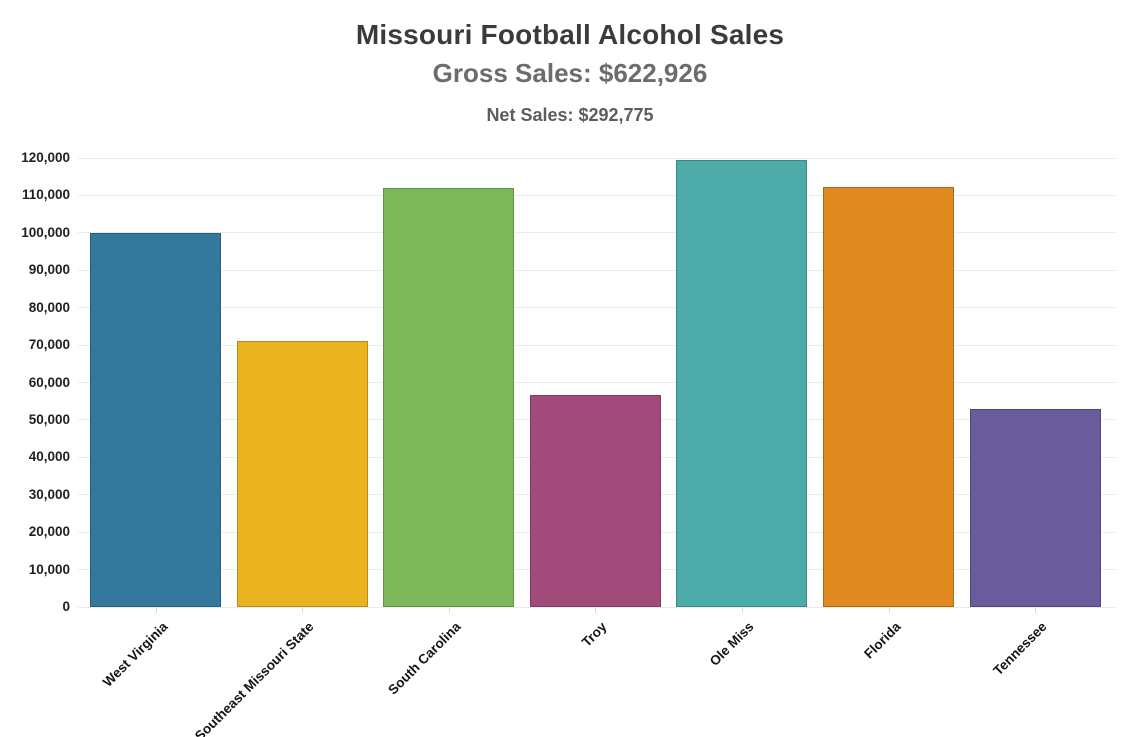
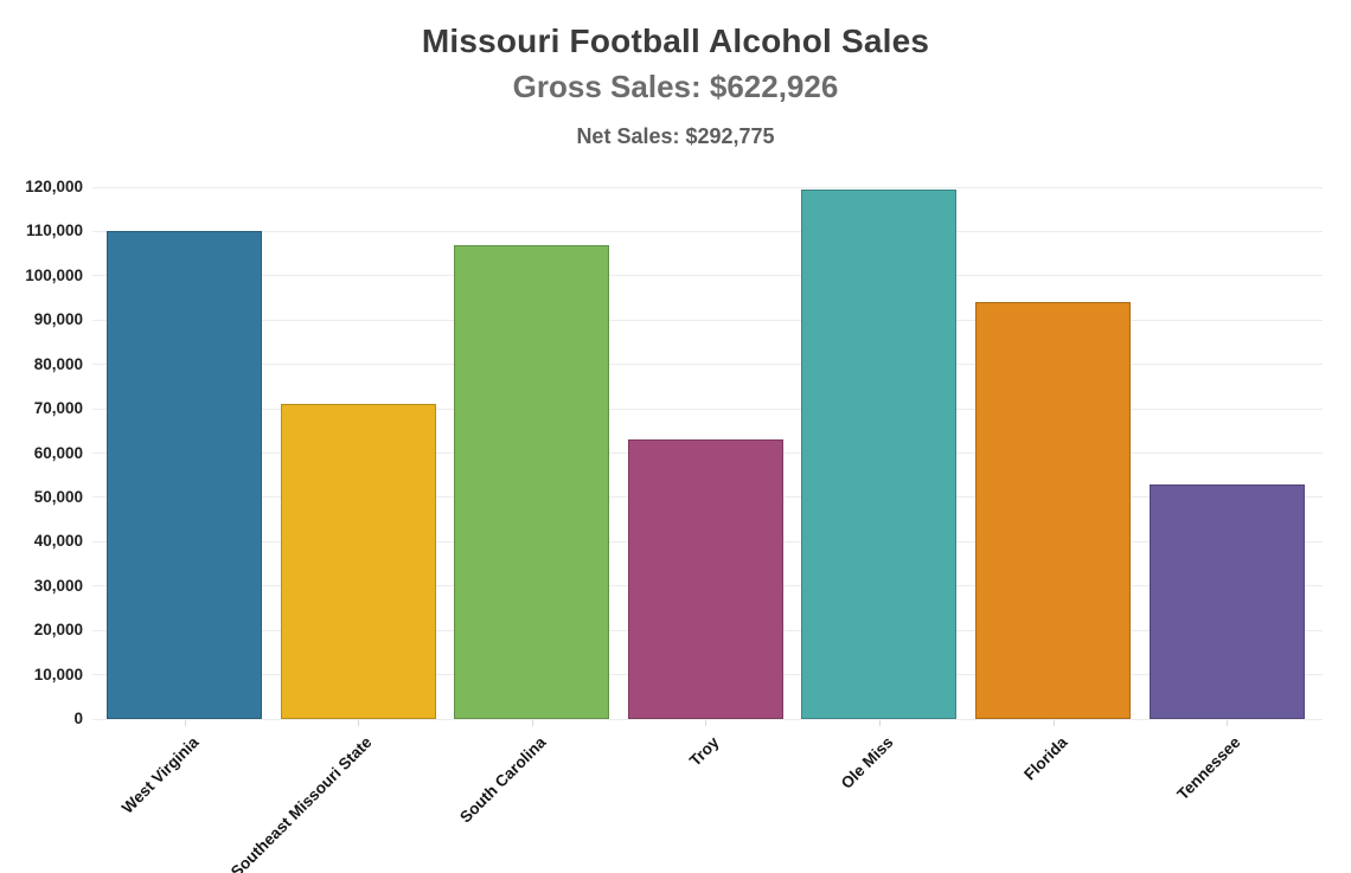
West Virginia: 100000 -> 110000
South Carolina: 112000 -> 107000
Troy: 57000 -> 63000
Florida: 112000 -> 94000
